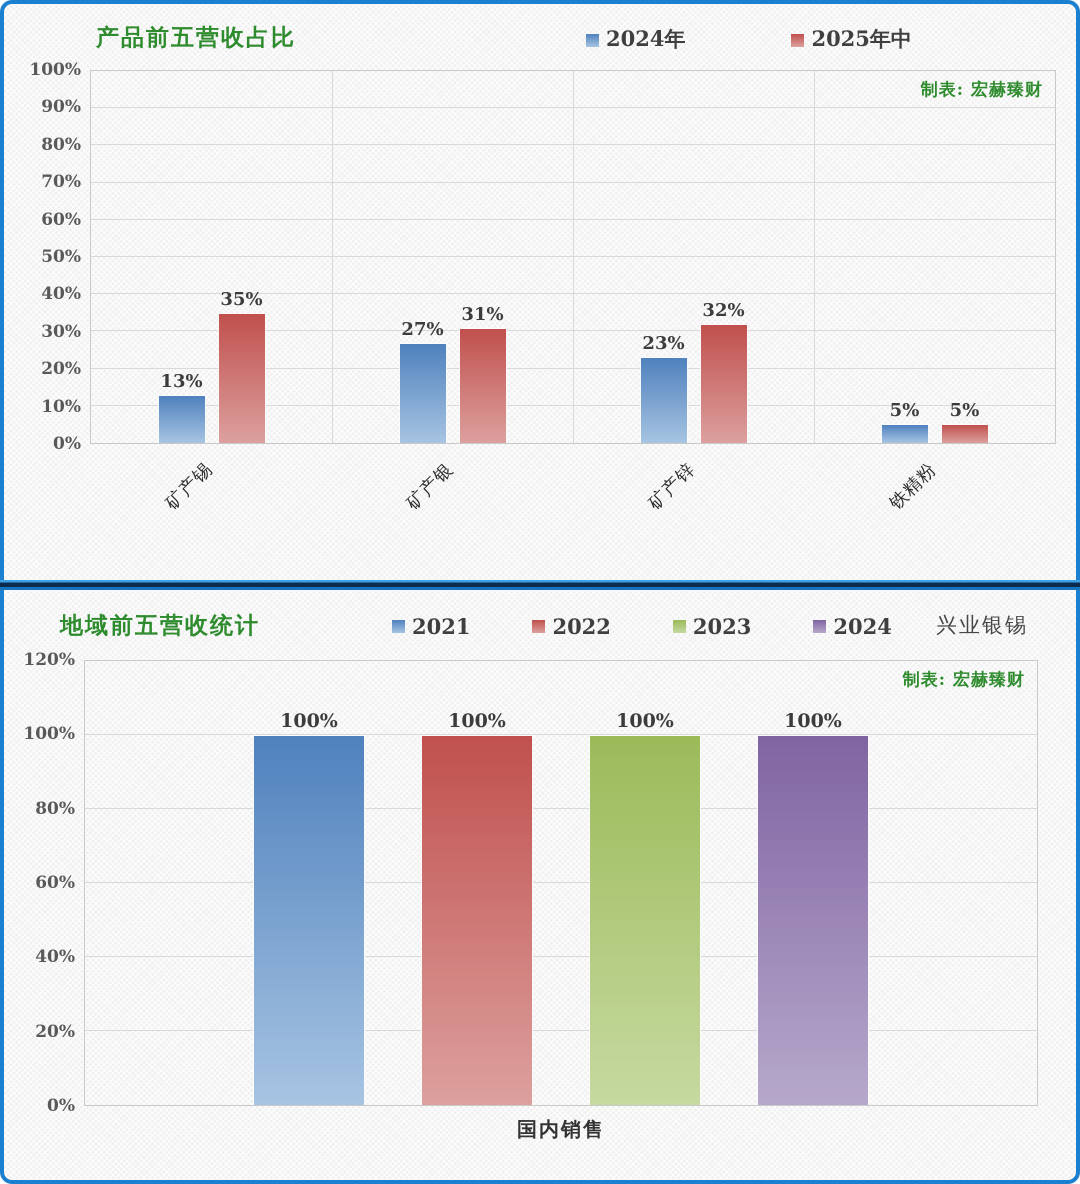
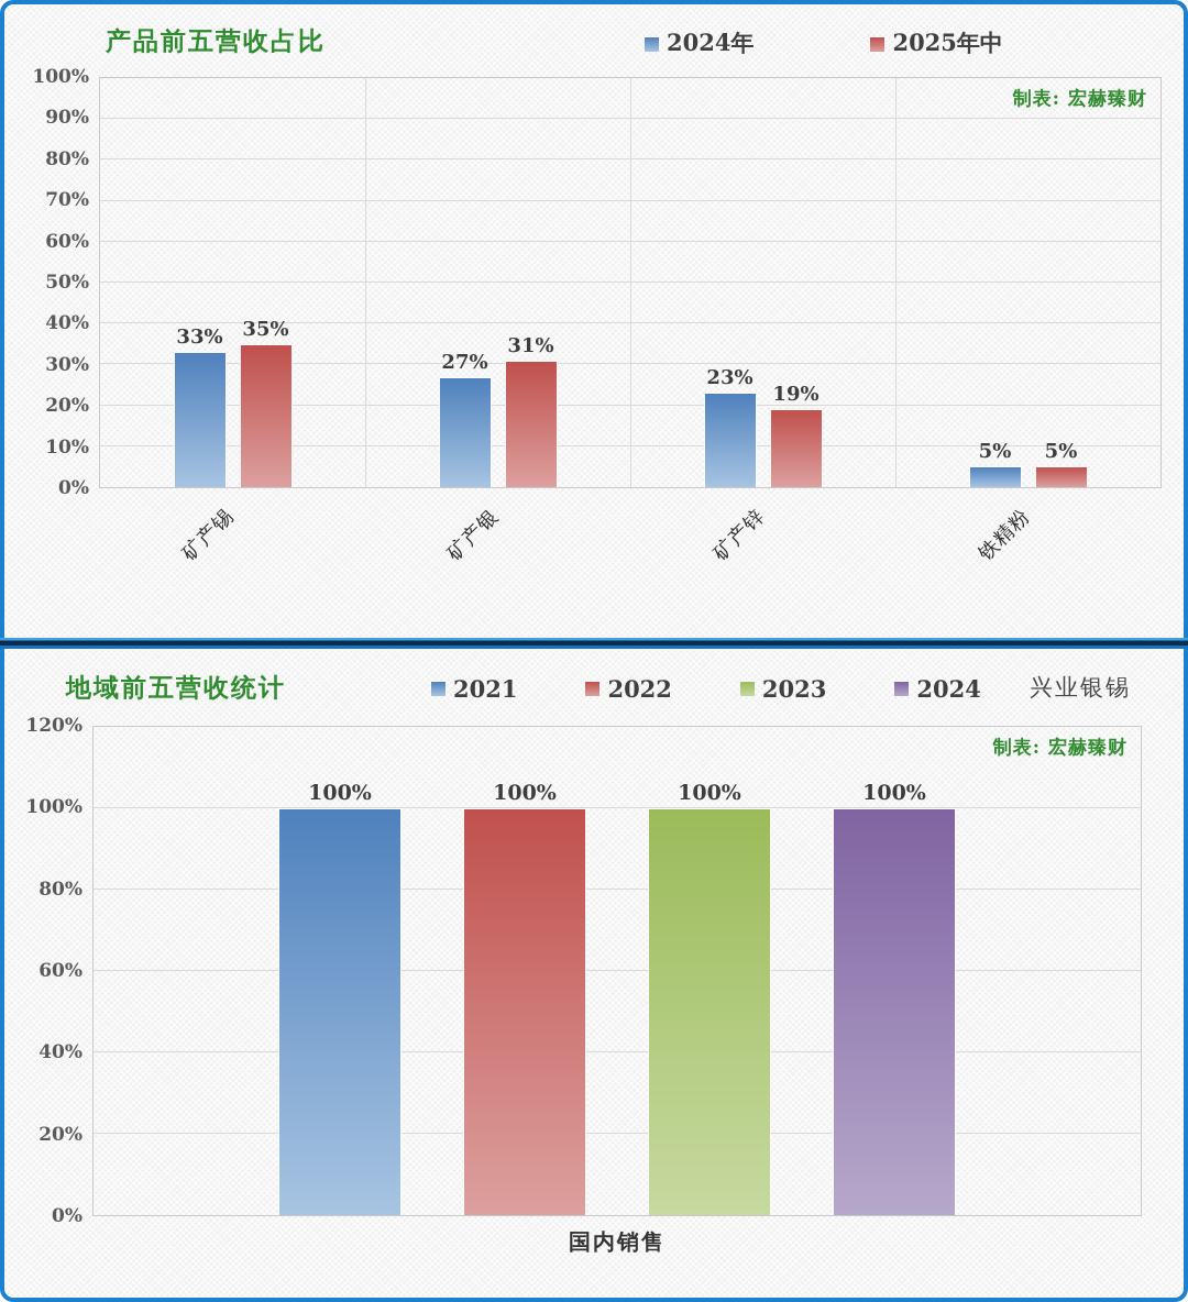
产品前五营收占比/2024年/矿产锡: 13% -> 33%
产品前五营收占比/2025年中/矿产锌: 32% -> 19%
